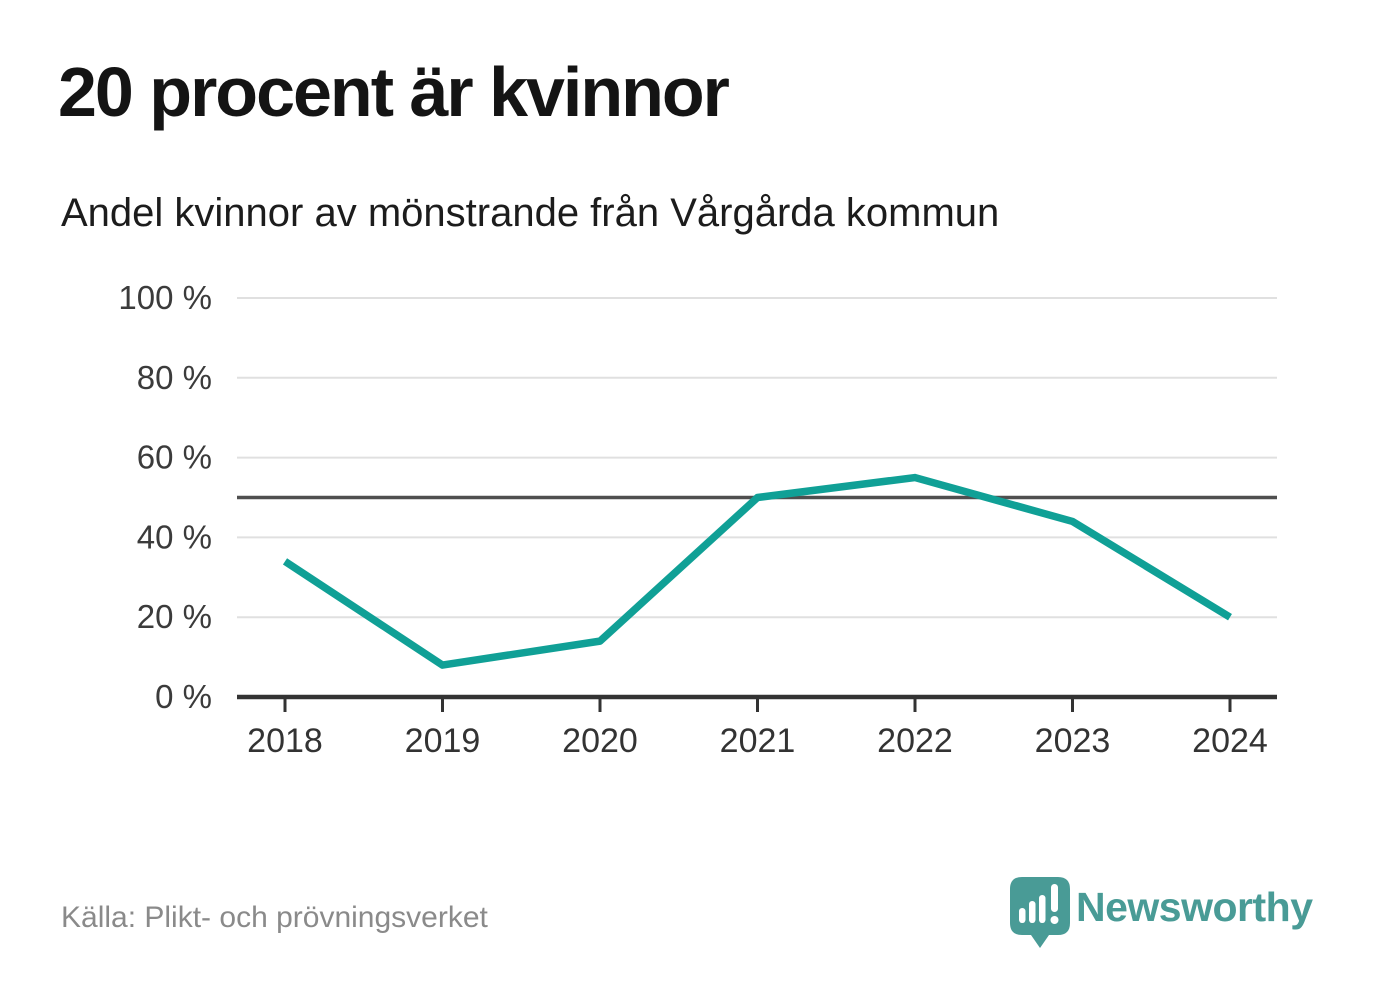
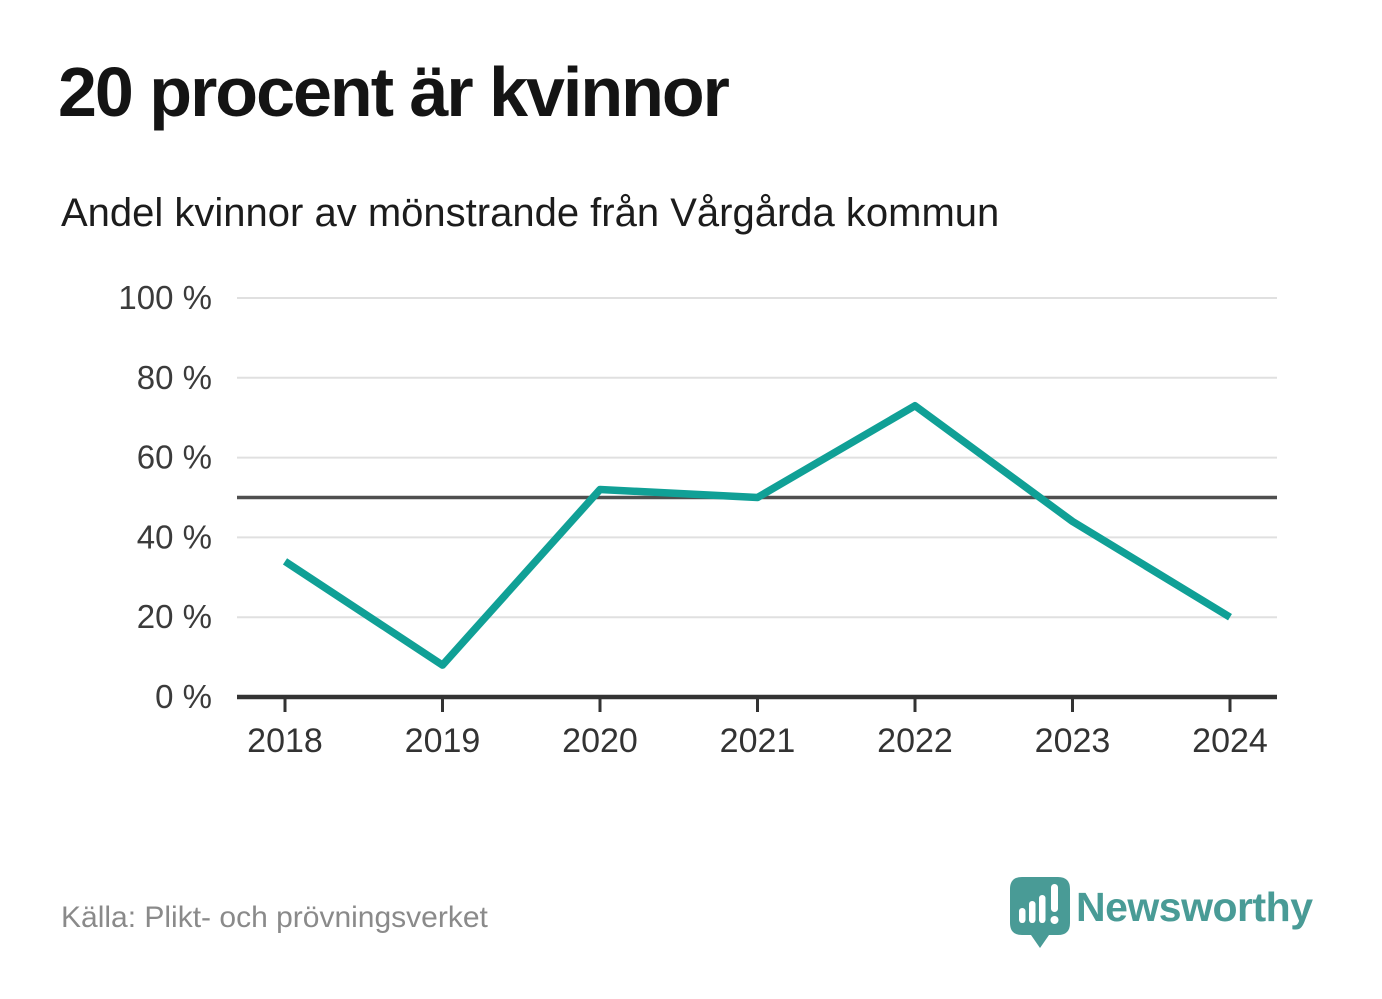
2020: 14% -> 52%
2022: 55% -> 73%
